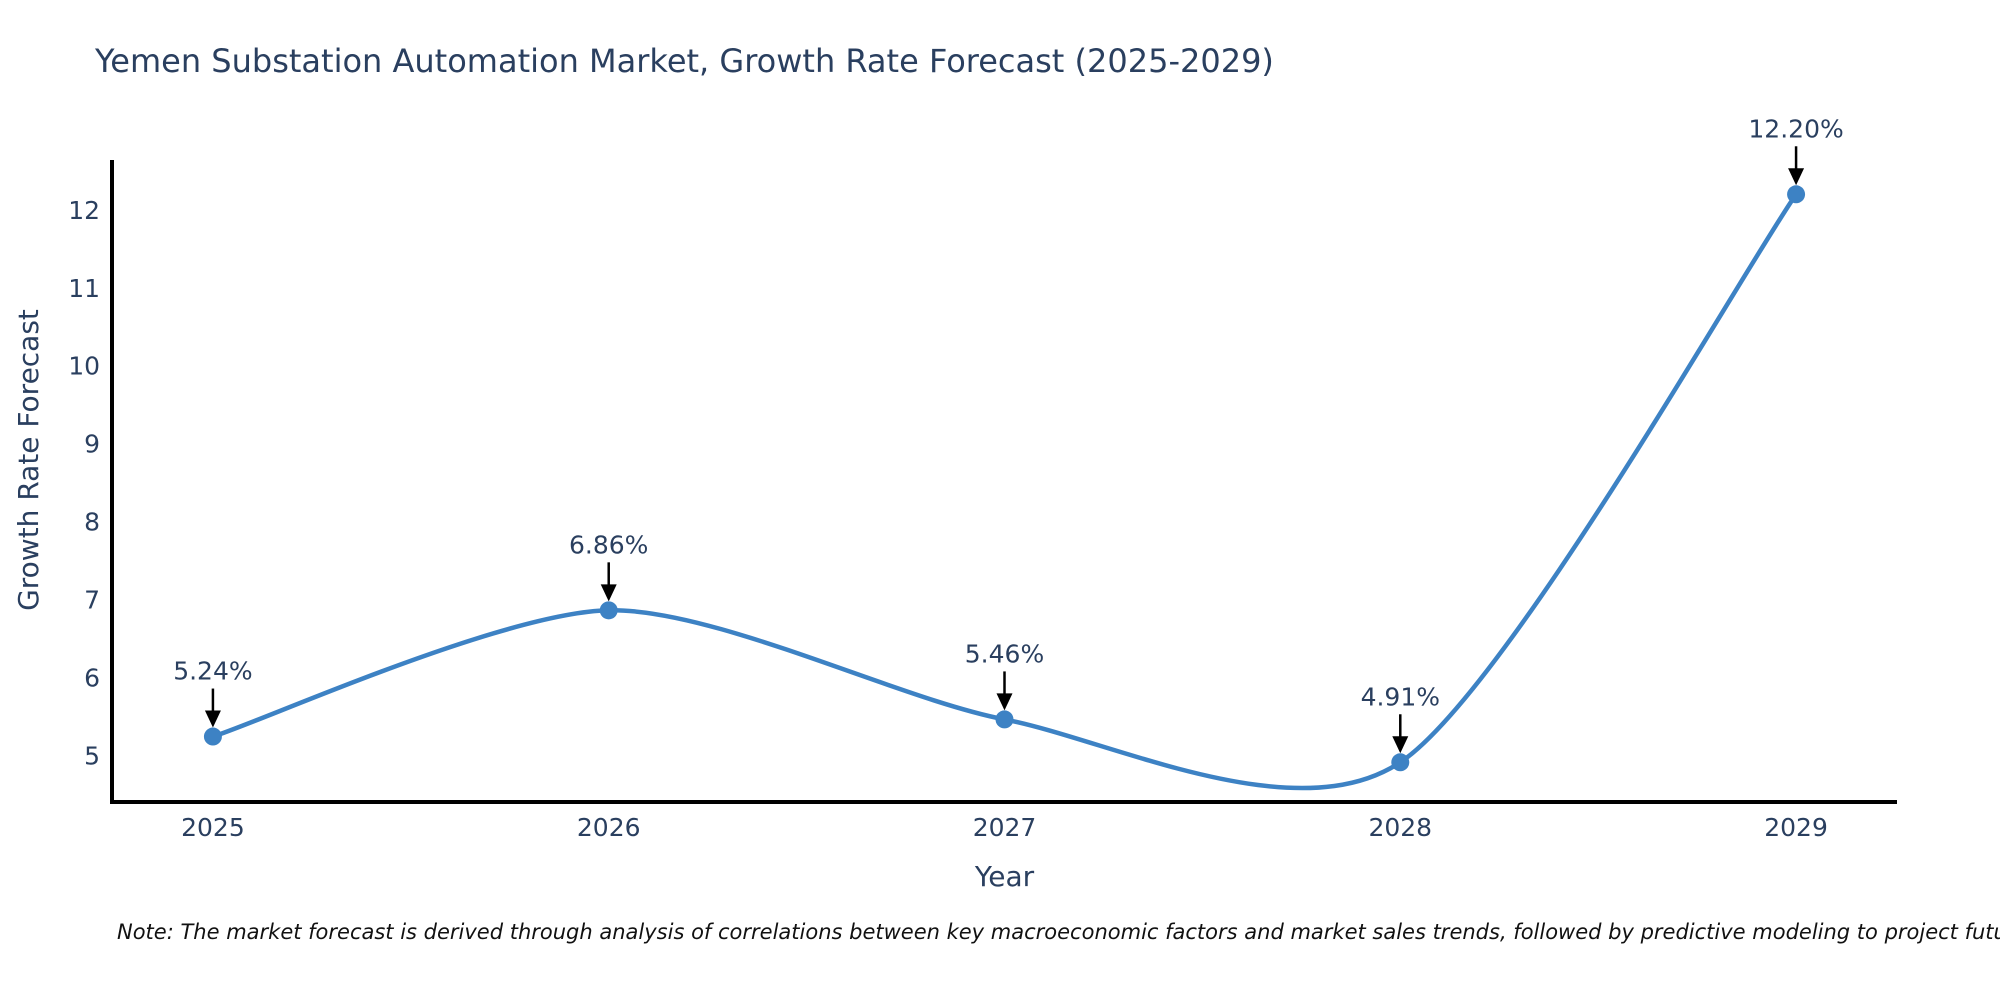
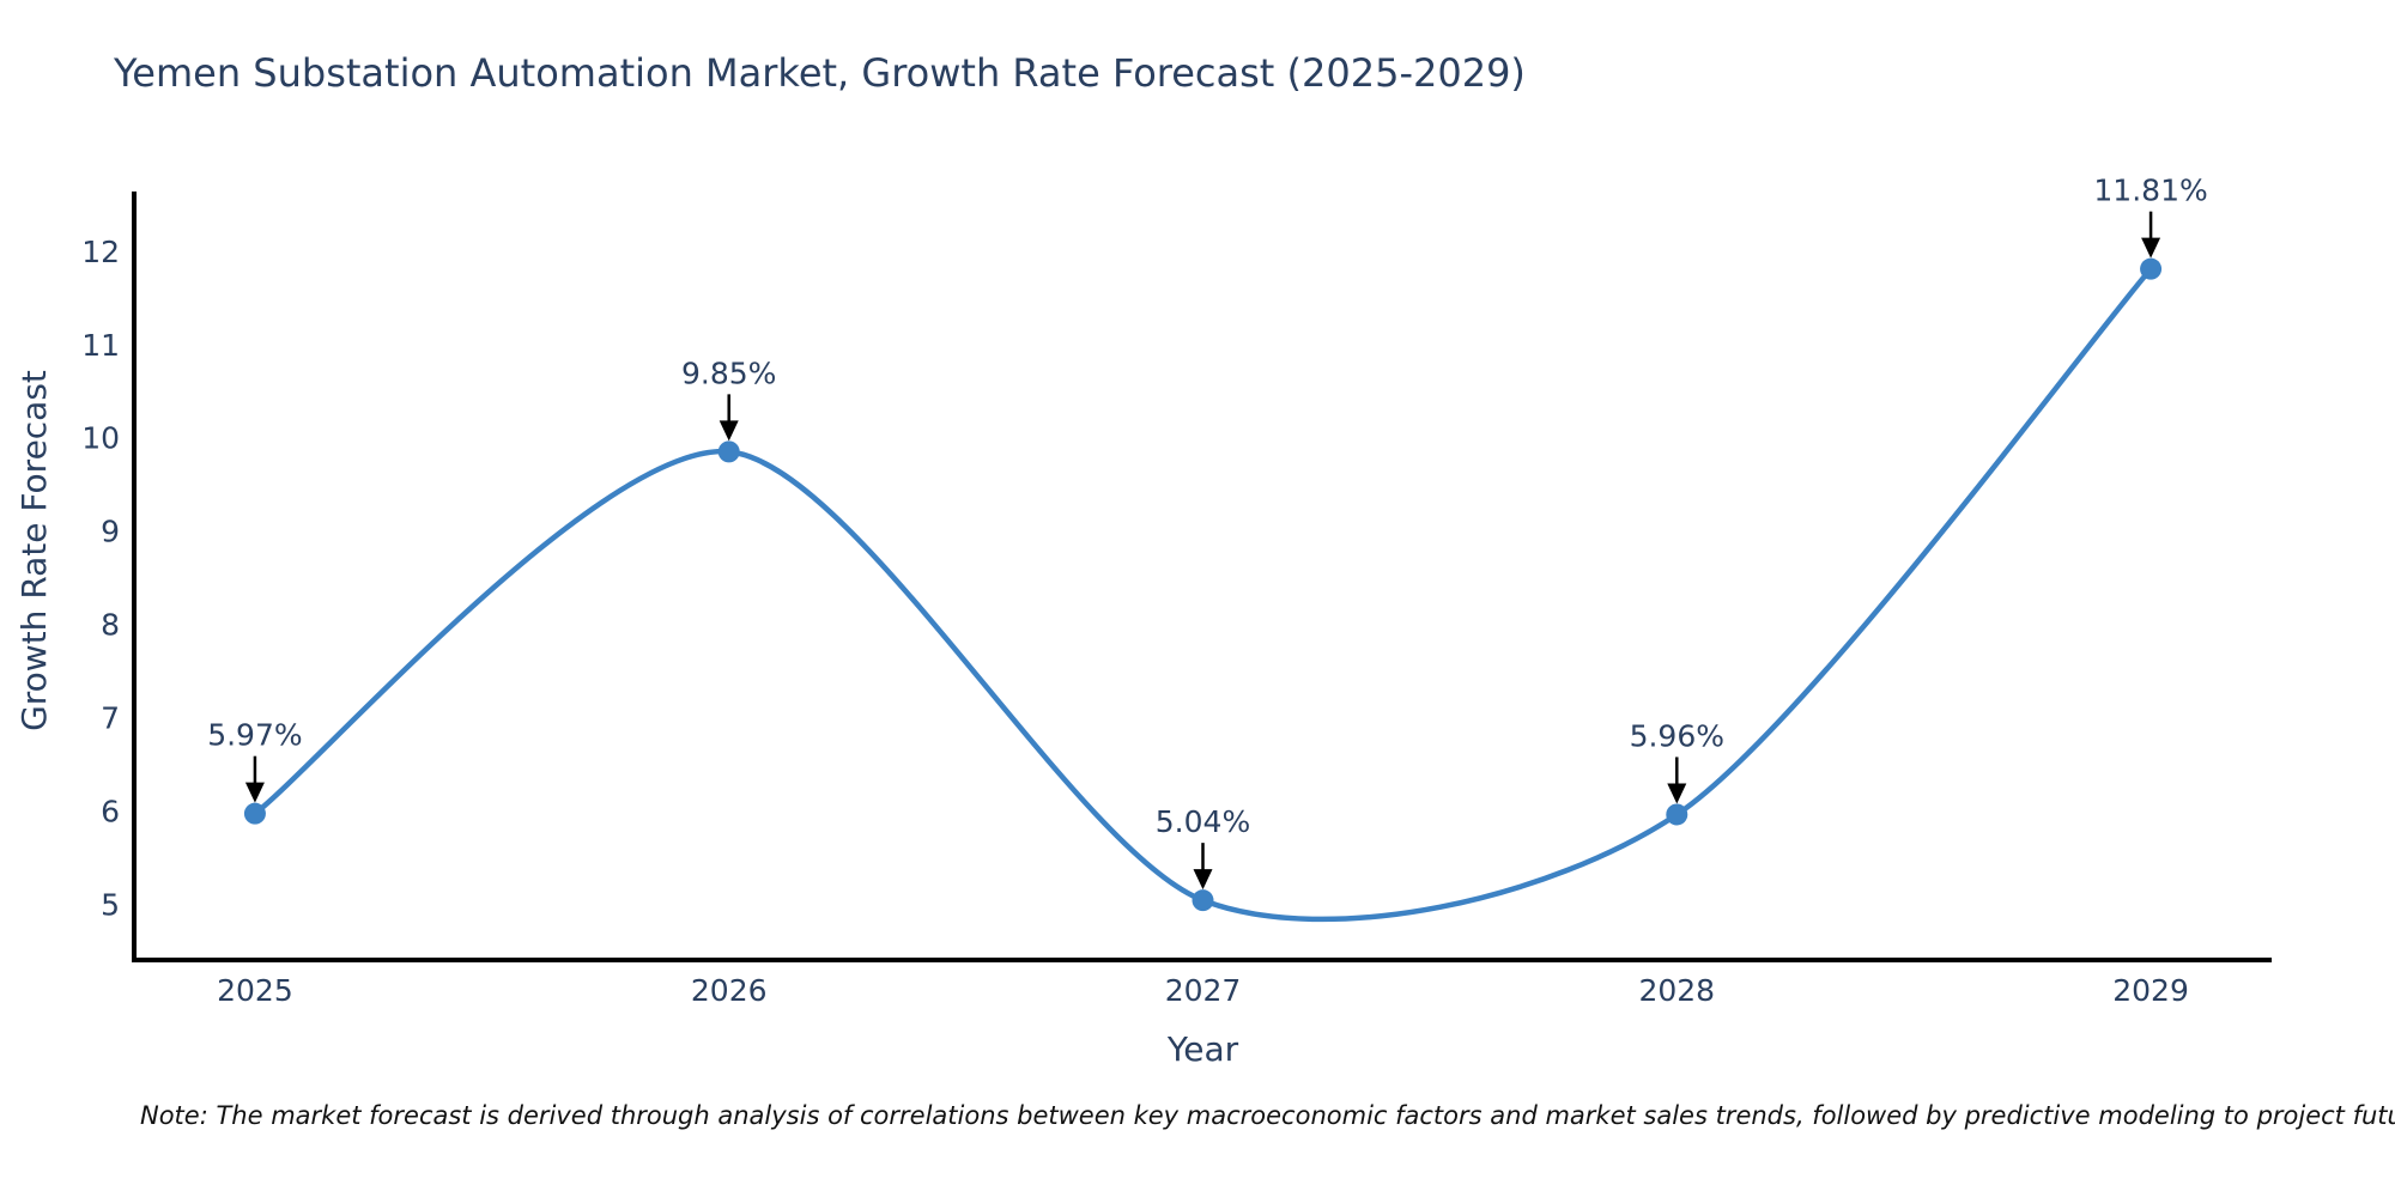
2025: 5.24% -> 5.97%
2026: 6.86% -> 9.85%
2027: 5.46% -> 5.04%
2028: 4.91% -> 5.96%
2029: 12.20% -> 11.81%
